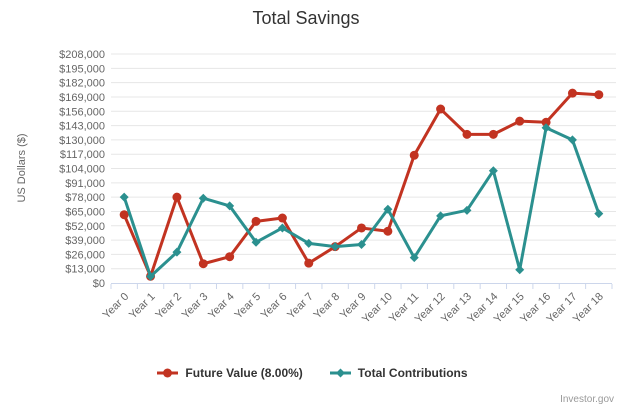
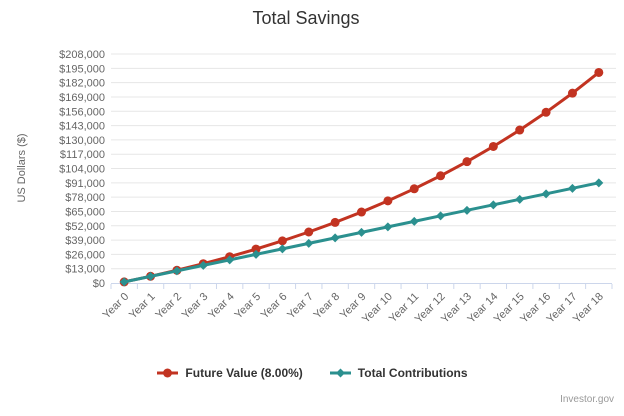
Future Value (8.00%)/Year 0: $62000 -> $1000
Total Contributions/Year 0: $78000 -> $1000
Future Value (8.00%)/Year 2: $78000 -> $12000
Total Contributions/Year 2: $28000 -> $11000
Total Contributions/Year 3: $77000 -> $16000
Total Contributions/Year 4: $70000 -> $21000
Future Value (8.00%)/Year 5: $56000 -> $31000
Total Contributions/Year 5: $37000 -> $26000
Future Value (8.00%)/Year 6: $59000 -> $38000
Total Contributions/Year 6: $50000 -> $31000
Future Value (8.00%)/Year 7: $18000 -> $46000
Future Value (8.00%)/Year 8: $33000 -> $55000
Total Contributions/Year 8: $33000 -> $41000
Future Value (8.00%)/Year 9: $50000 -> $64000
Total Contributions/Year 9: $35000 -> $46000
Future Value (8.00%)/Year 10: $47000 -> $75000
Total Contributions/Year 10: $67000 -> $51000
Future Value (8.00%)/Year 11: $116000 -> $86000
Total Contributions/Year 11: $23000 -> $56000
Future Value (8.00%)/Year 12: $158000 -> $97000
Future Value (8.00%)/Year 13: $135000 -> $110000
Future Value (8.00%)/Year 14: $135000 -> $124000
Total Contributions/Year 14: $102000 -> $71000
Future Value (8.00%)/Year 15: $147000 -> $139000
Total Contributions/Year 15: $12000 -> $76000
Future Value (8.00%)/Year 16: $146000 -> $155000
Total Contributions/Year 16: $141000 -> $81000
Total Contributions/Year 17: $130000 -> $86000
Future Value (8.00%)/Year 18: $171000 -> $191000
Total Contributions/Year 18: $63000 -> $91000
